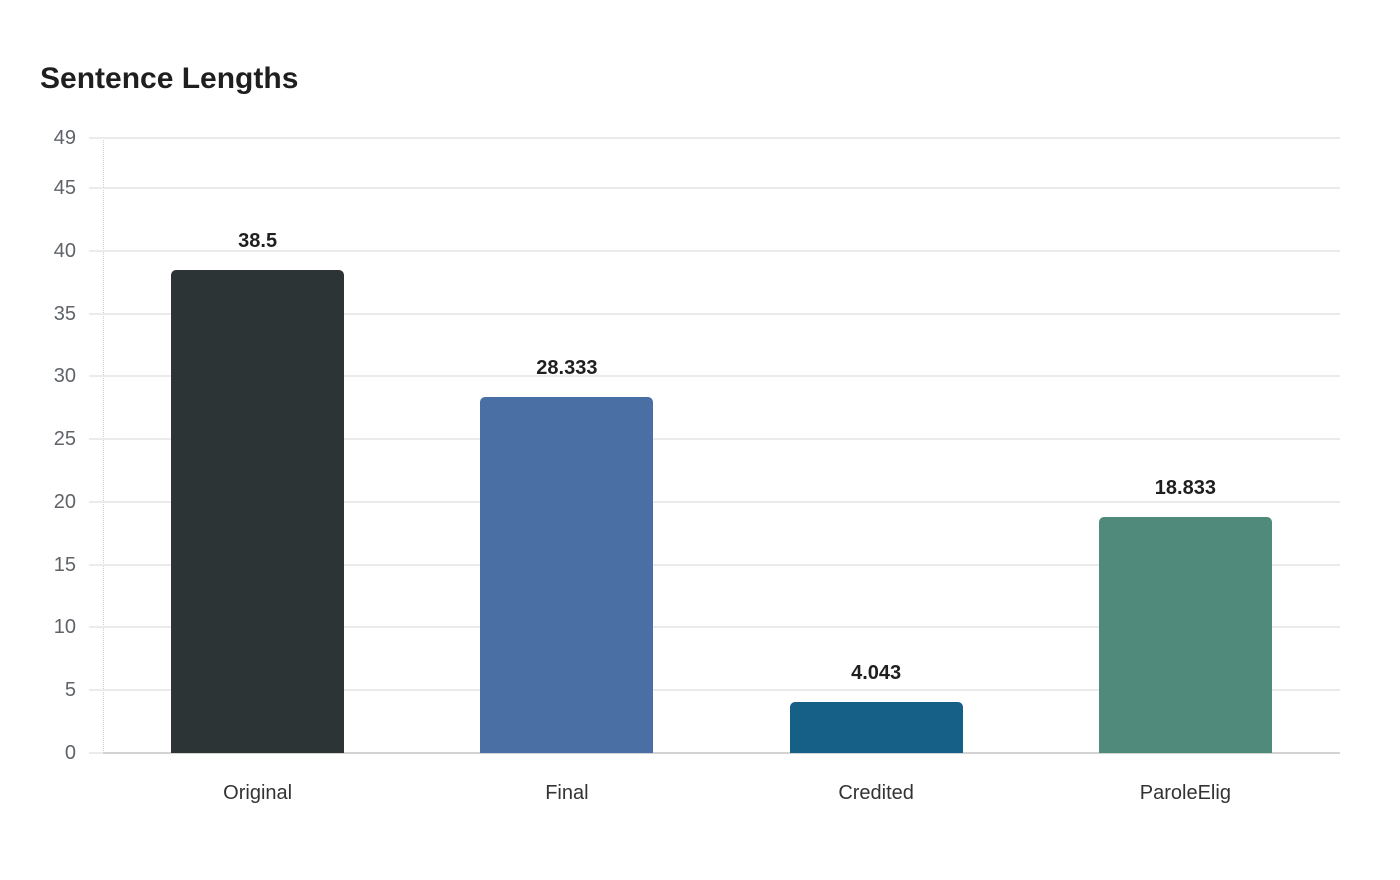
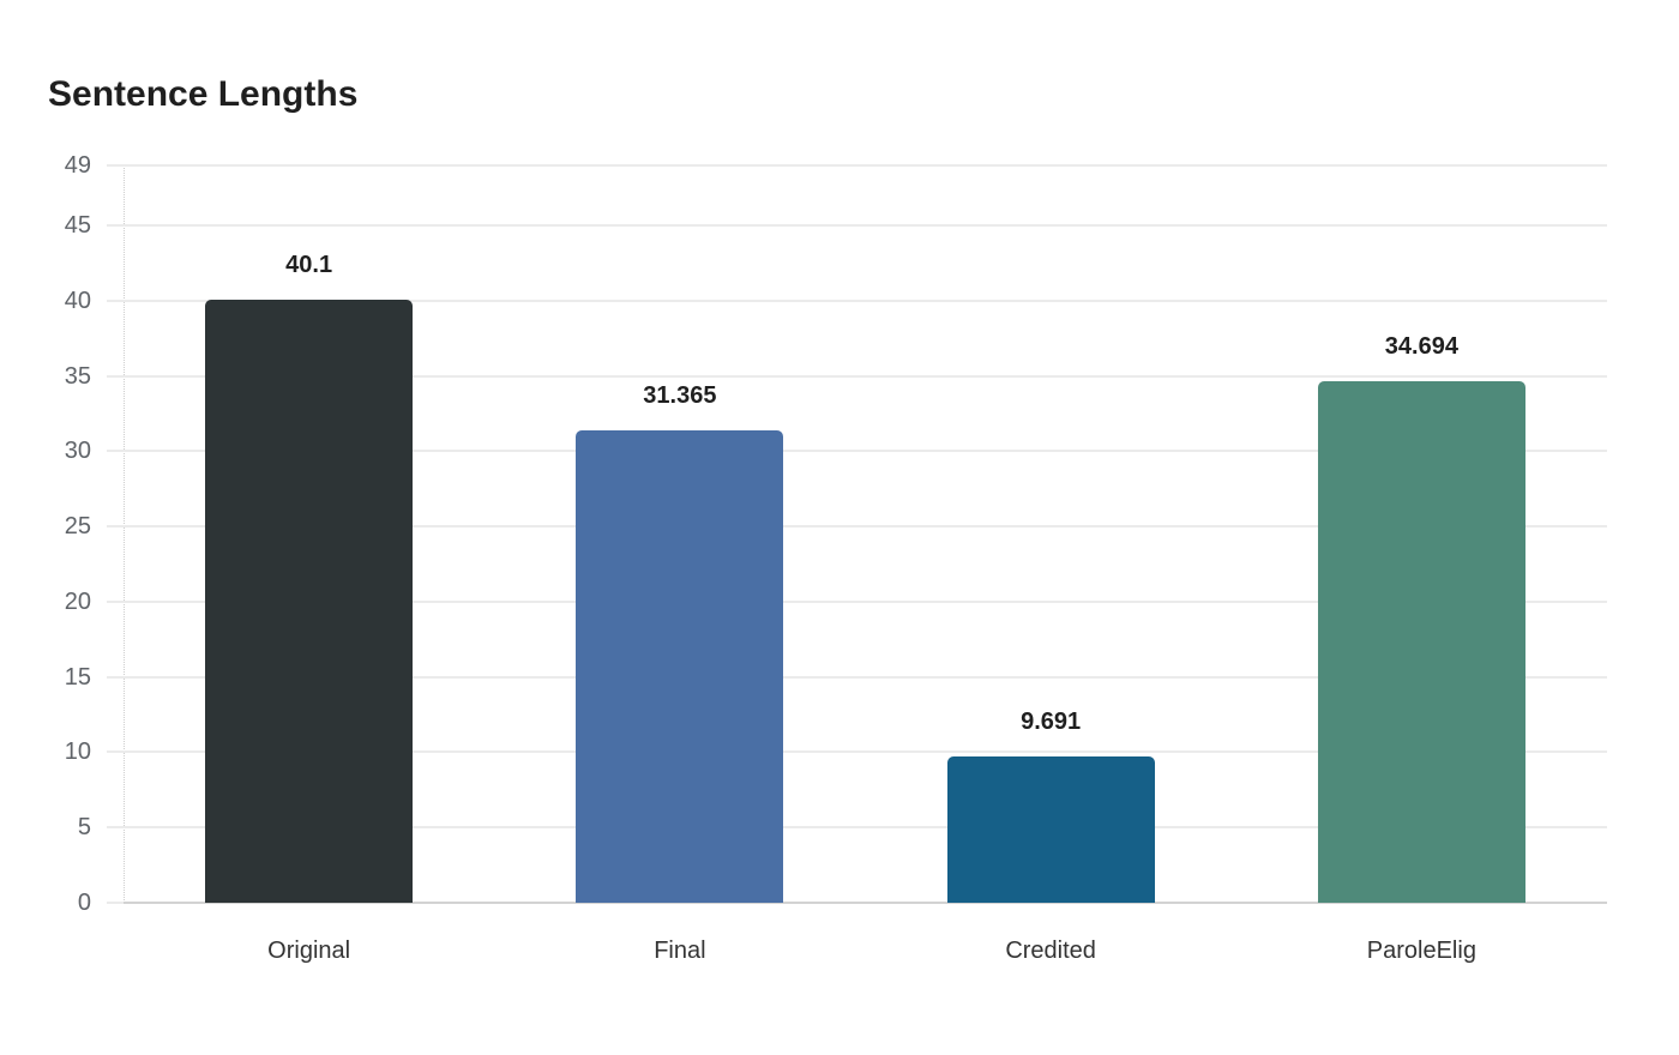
Original: 38.5 -> 40.1
Final: 28.333 -> 31.365
Credited: 4.043 -> 9.691
ParoleElig: 18.833 -> 34.694
